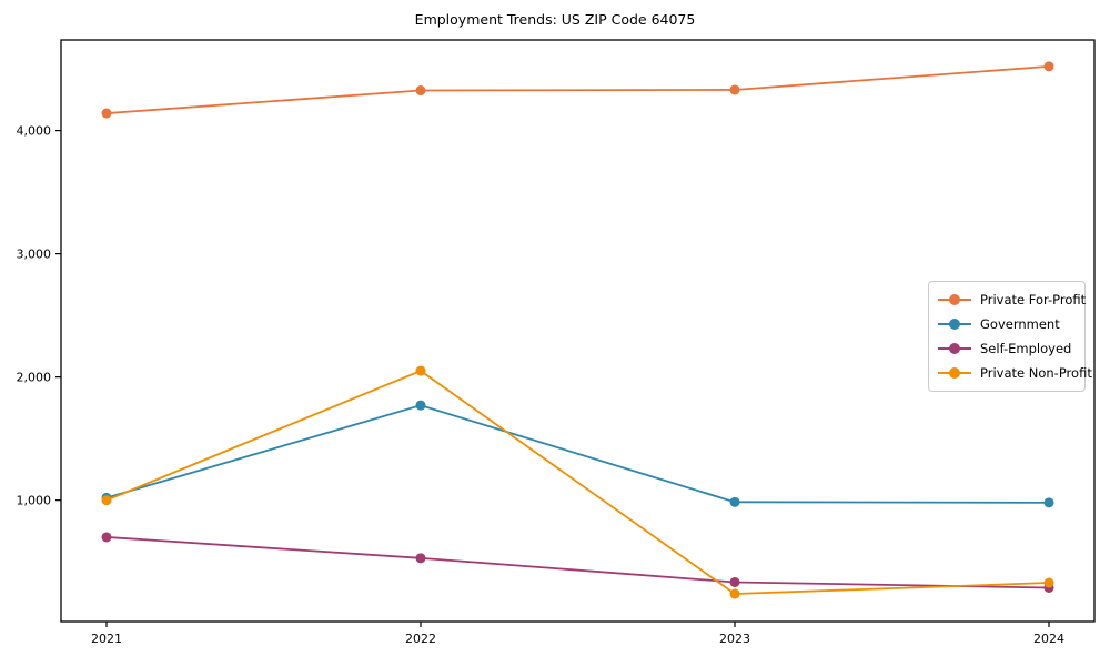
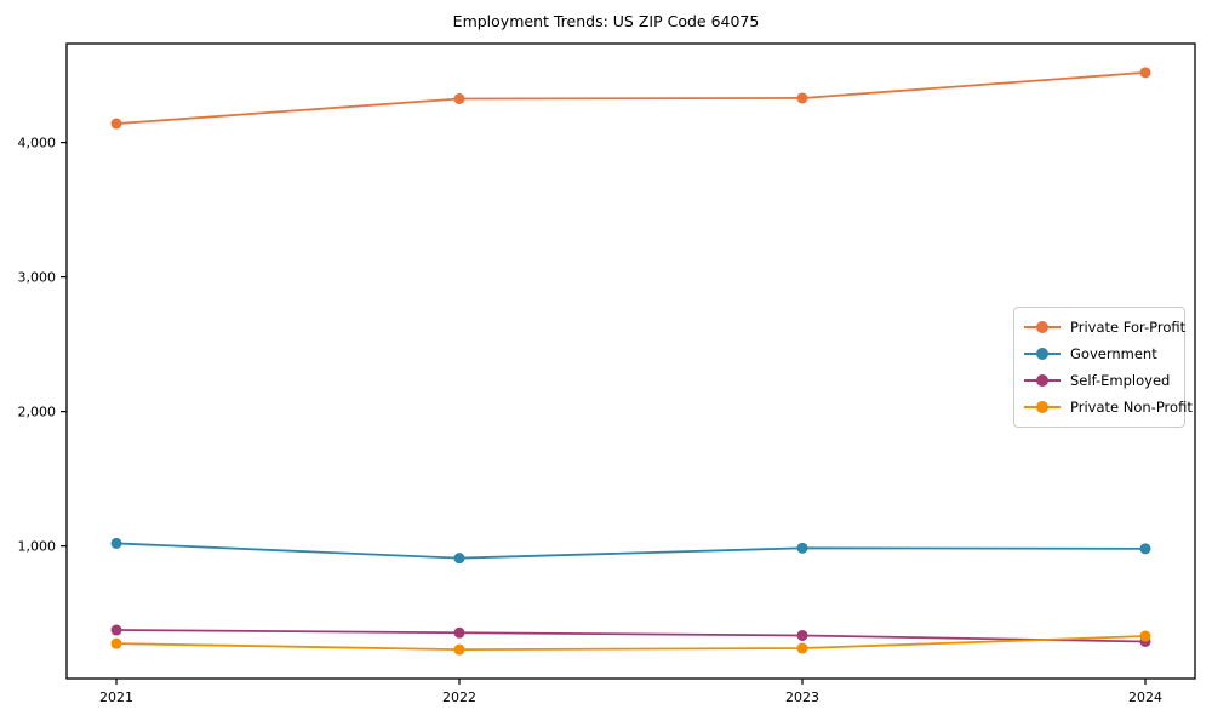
Self-Employed/2021: 700 -> 380
Private Non-Profit/2021: 1000 -> 280
Government/2022: 1770 -> 910
Self-Employed/2022: 530 -> 360
Private Non-Profit/2022: 2050 -> 230
